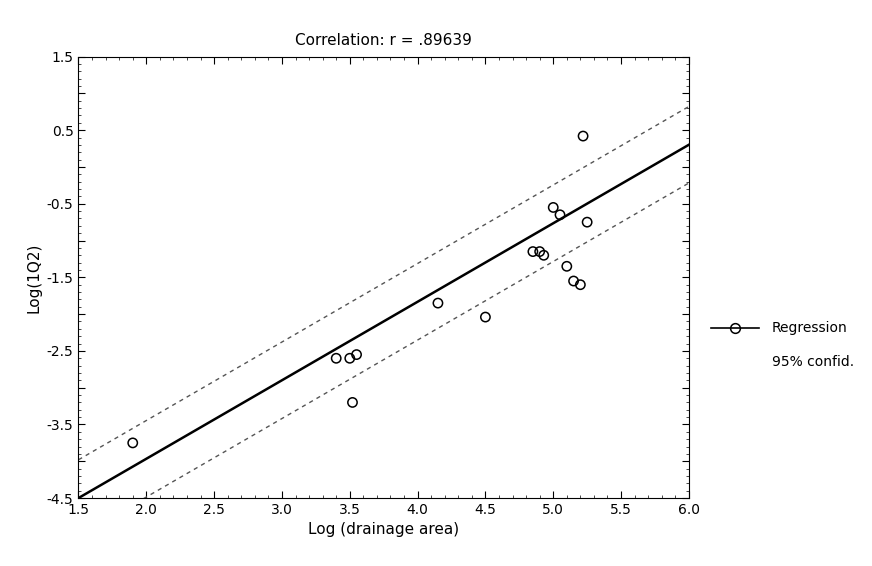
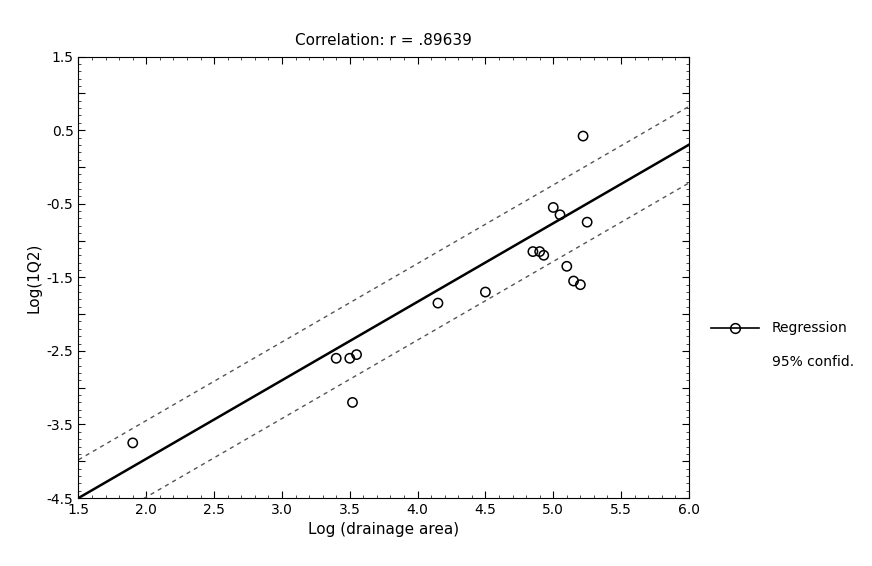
4.5: -2.04 -> -1.70
